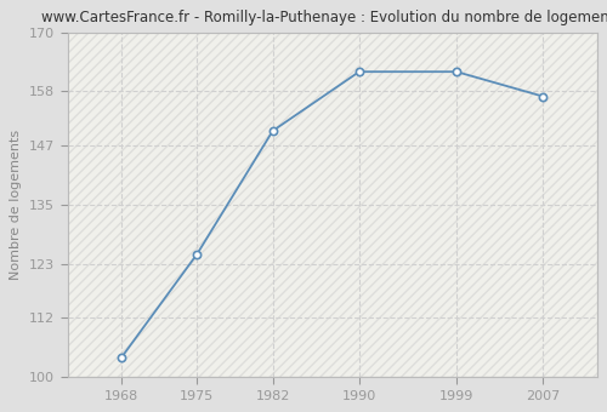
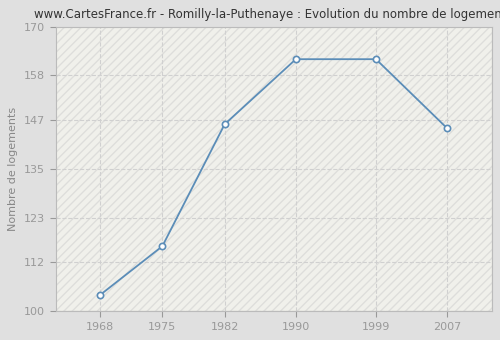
1975: 125 -> 116
1982: 150 -> 146
2007: 157 -> 145
